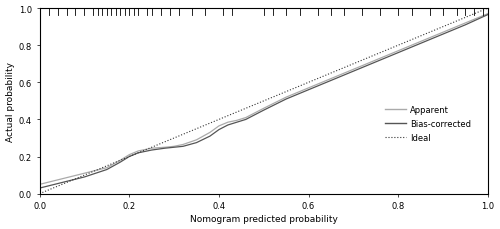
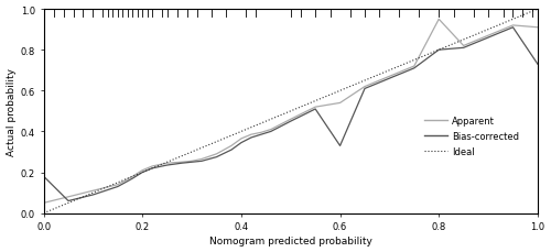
Bias-corrected/0.0: 0.03 -> 0.18
Apparent/0.6: 0.57 -> 0.54
Bias-corrected/0.6: 0.56 -> 0.33
Apparent/0.8: 0.77 -> 0.95
Bias-corrected/0.8: 0.76 -> 0.80
Apparent/1.0: 0.97 -> 0.91
Bias-corrected/1.0: 0.96 -> 0.73
